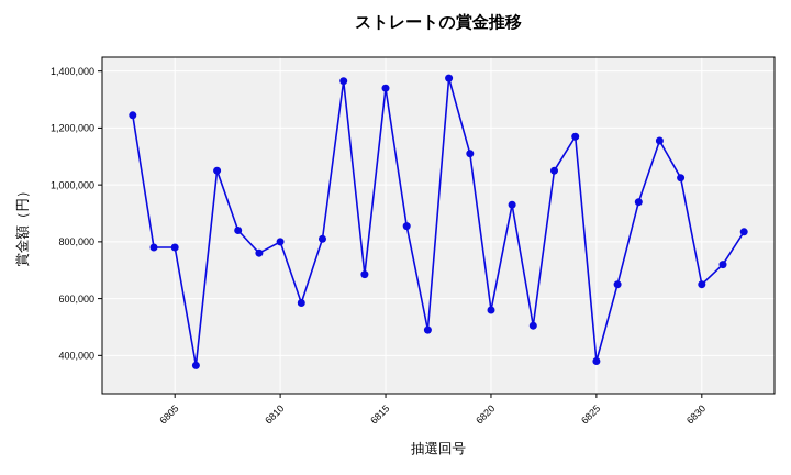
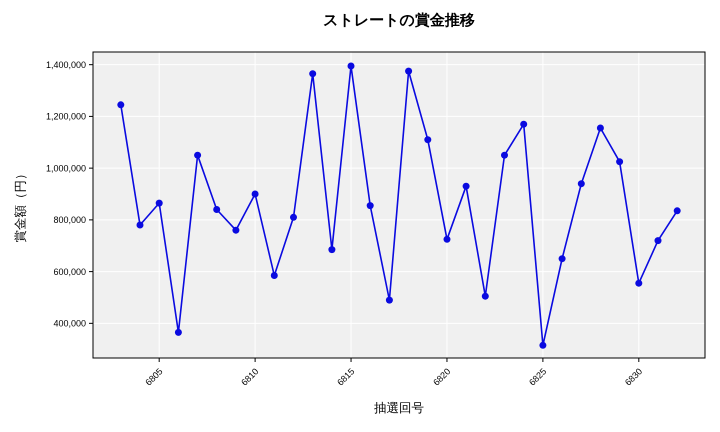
6805: 780000 -> 860000
6810: 800000 -> 900000
6815: 1340000 -> 1400000
6820: 560000 -> 720000
6825: 380000 -> 320000
6830: 650000 -> 560000
